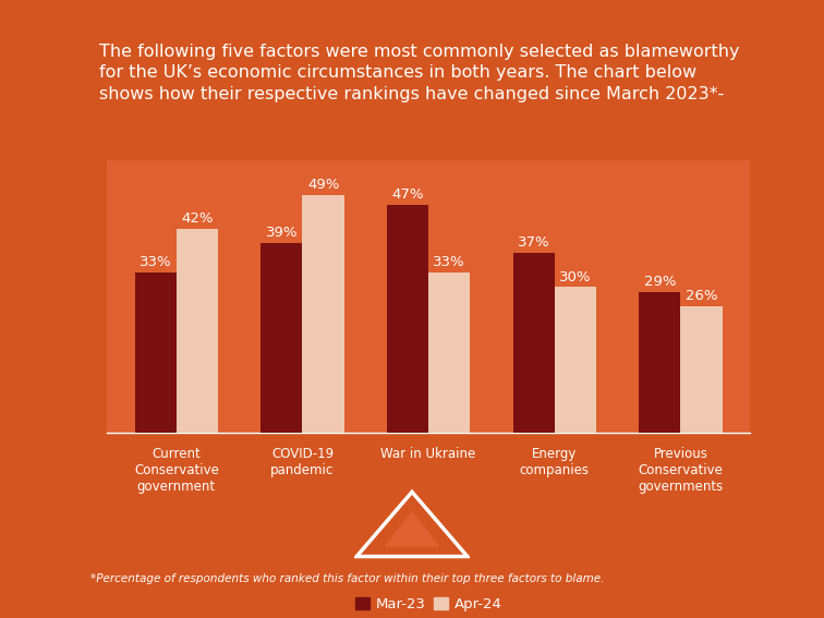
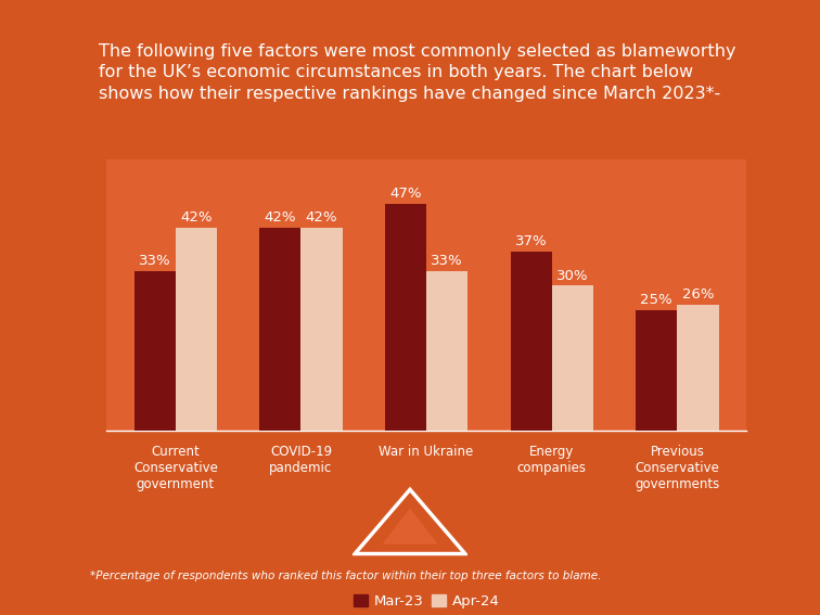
Mar-23/COVID-19 pandemic: 39% -> 42%
Apr-24/COVID-19 pandemic: 49% -> 42%
Mar-23/Previous Conservative governments: 29% -> 25%
